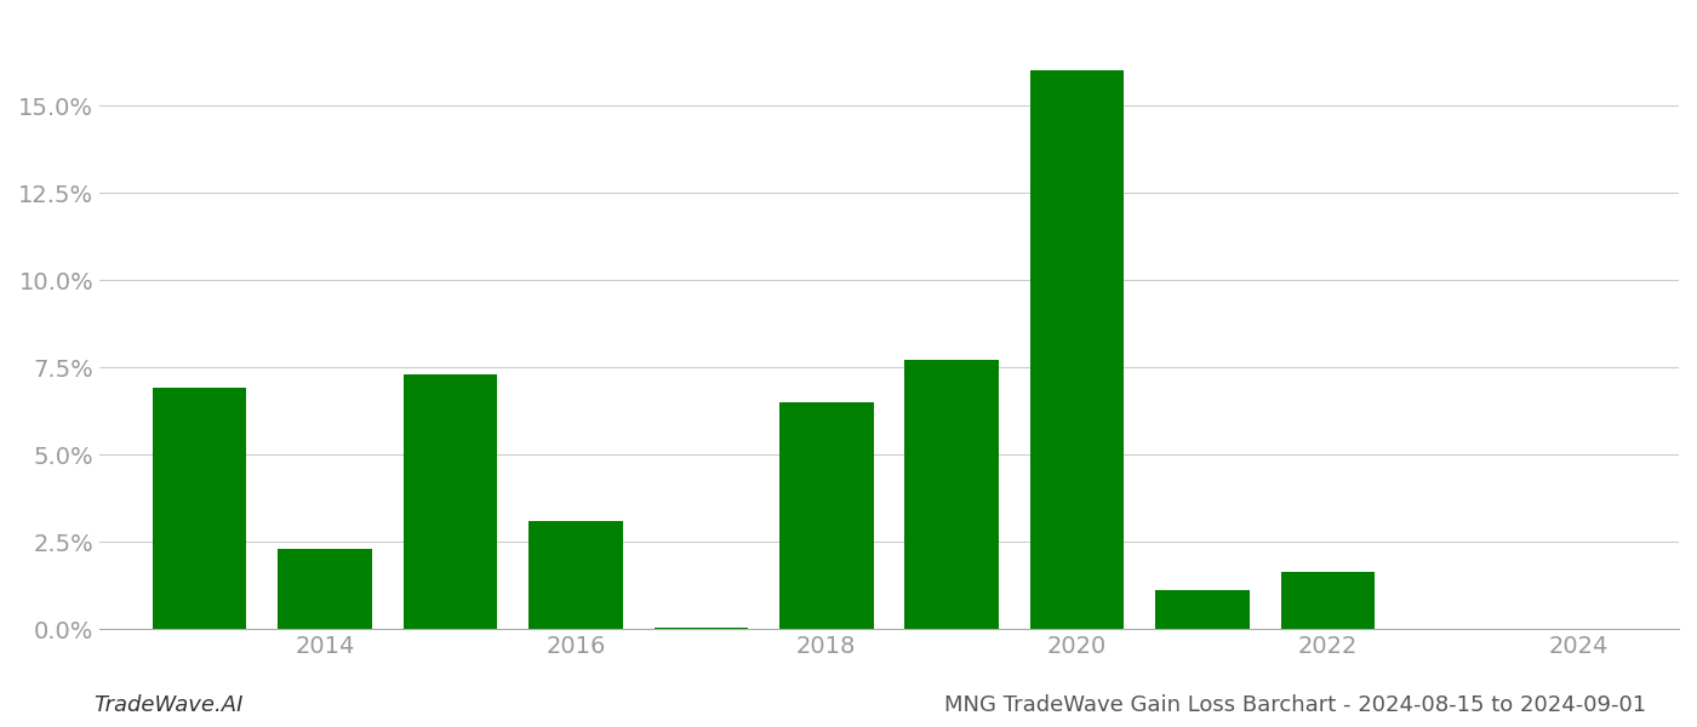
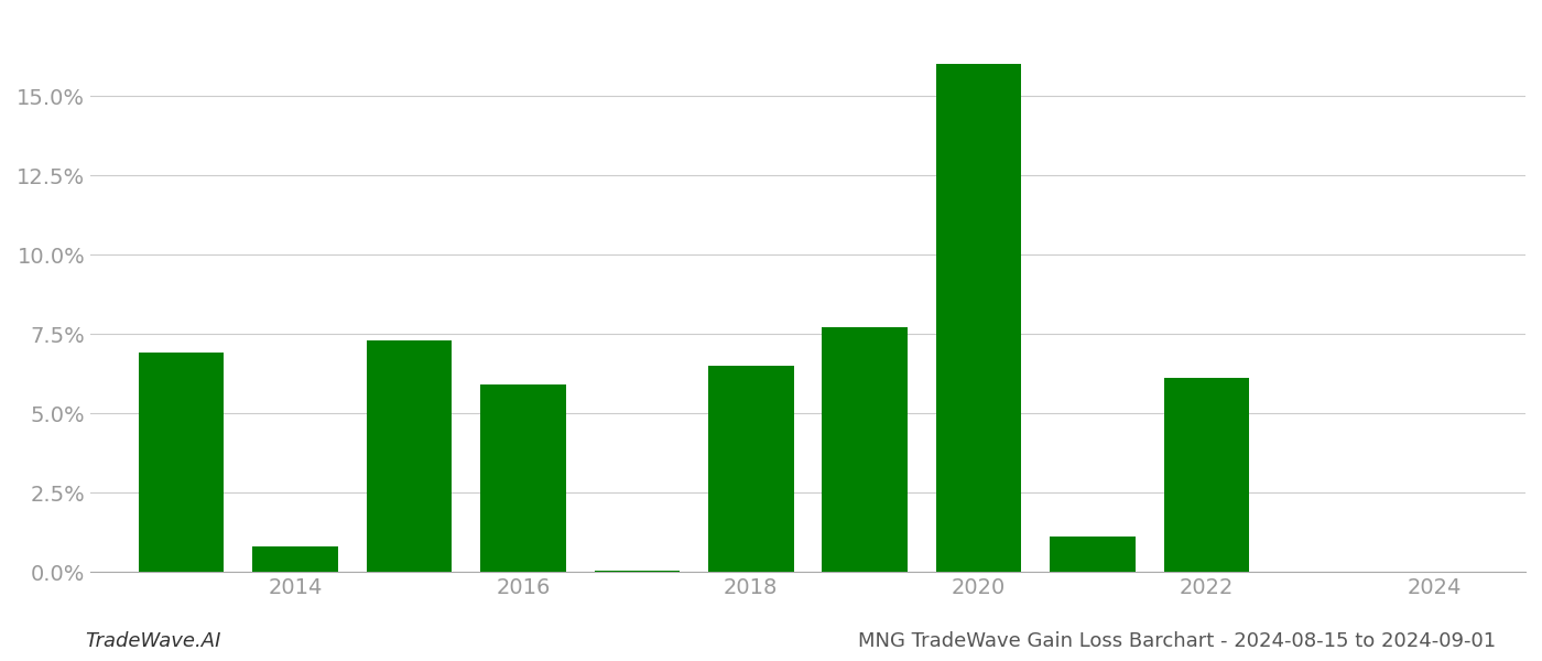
2014: 2.30% -> 0.80%
2016: 3.10% -> 5.90%
2022: 1.65% -> 6.10%
